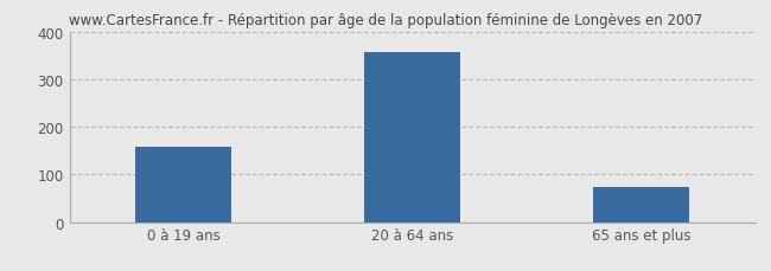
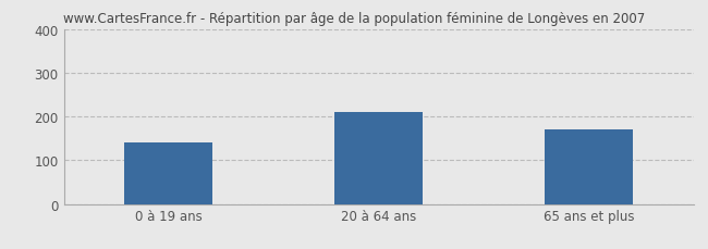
0 à 19 ans: 157 -> 140
20 à 64 ans: 356 -> 210
65 ans et plus: 73 -> 170
